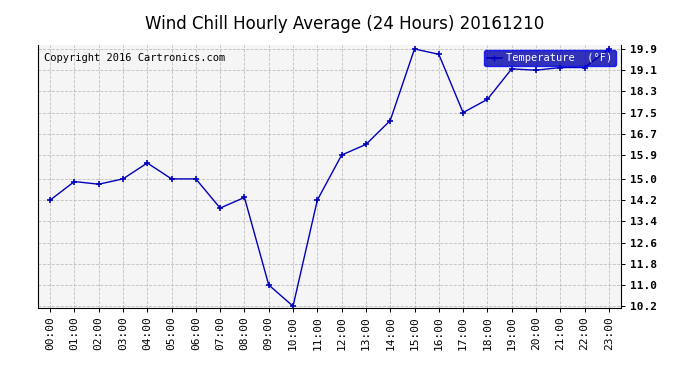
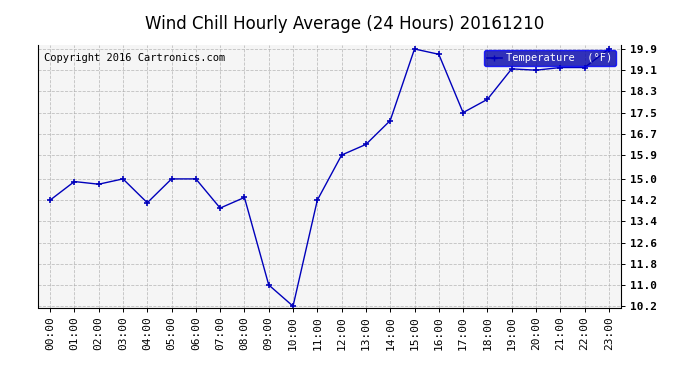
04:00: 15.60 -> 14.10
